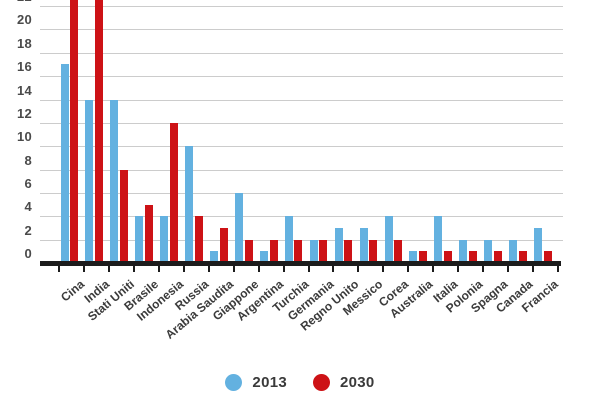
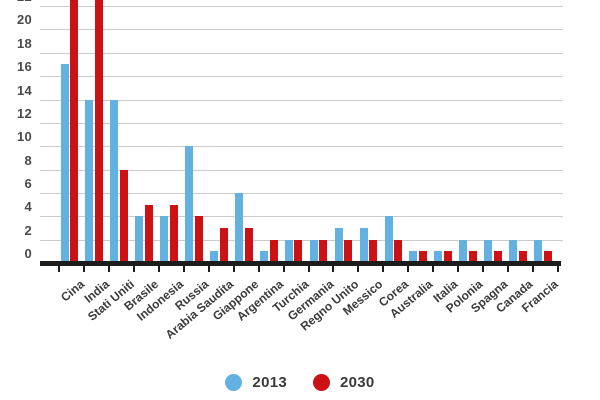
2030/Indonesia: 12 -> 5
2030/Giappone: 2 -> 3
2013/Turchia: 4 -> 2
2013/Italia: 4 -> 1
2013/Francia: 3 -> 2
